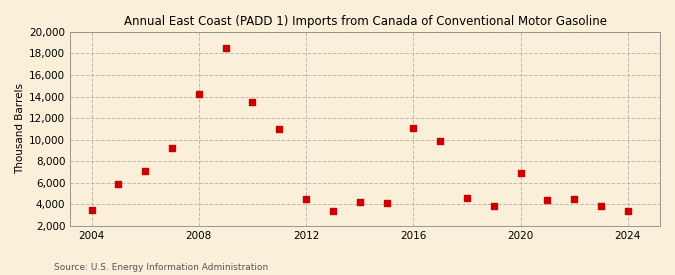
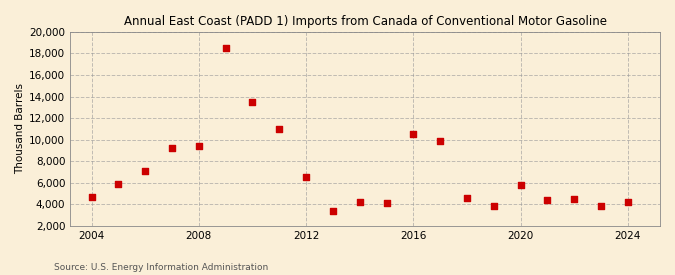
2004: 3,500 -> 4,700
2008: 14,200 -> 9,400
2012: 4,500 -> 6,500
2016: 11,100 -> 10,500
2020: 6,900 -> 5,800
2024: 3,400 -> 4,200
